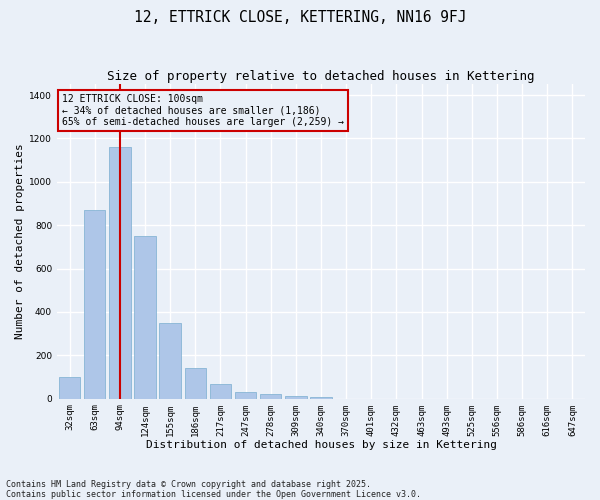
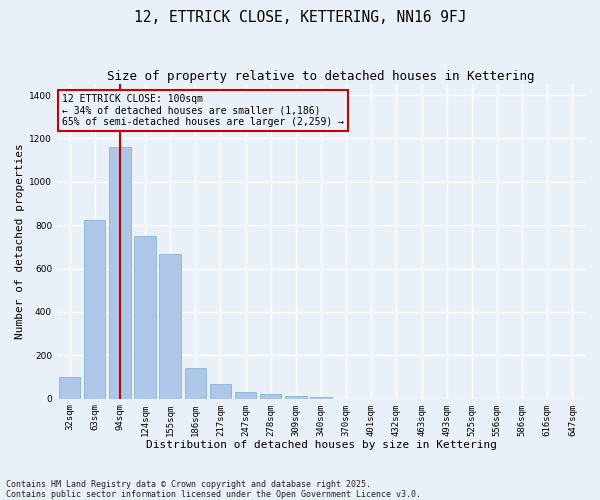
63sqm: 870 -> 825
155sqm: 350 -> 665
